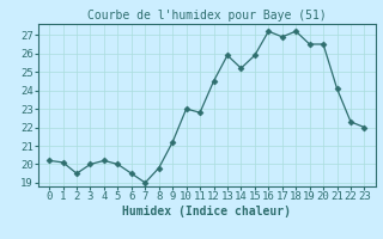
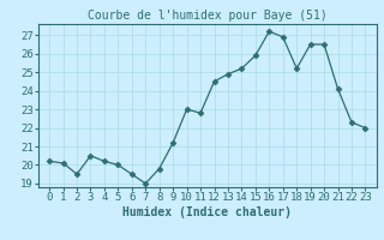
3: 20.0 -> 20.5
13: 25.9 -> 24.9
18: 27.2 -> 25.2
